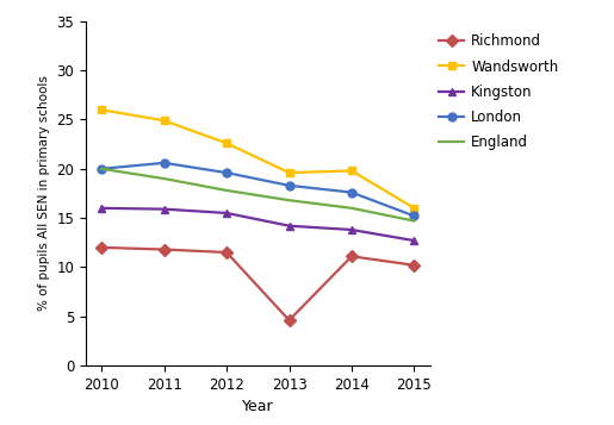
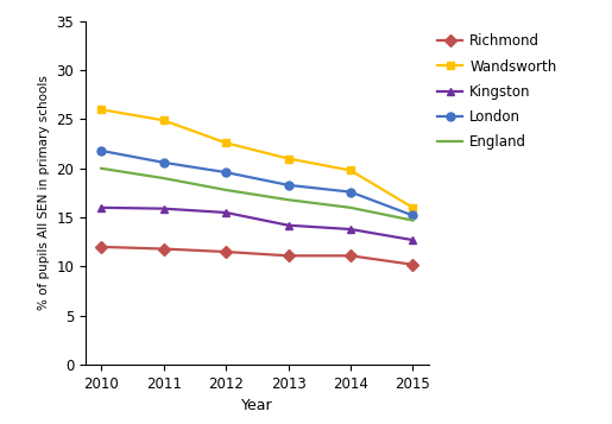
London/2010: 20.0 -> 21.8
Richmond/2013: 4.6 -> 11.1
Wandsworth/2013: 19.6 -> 21.0
